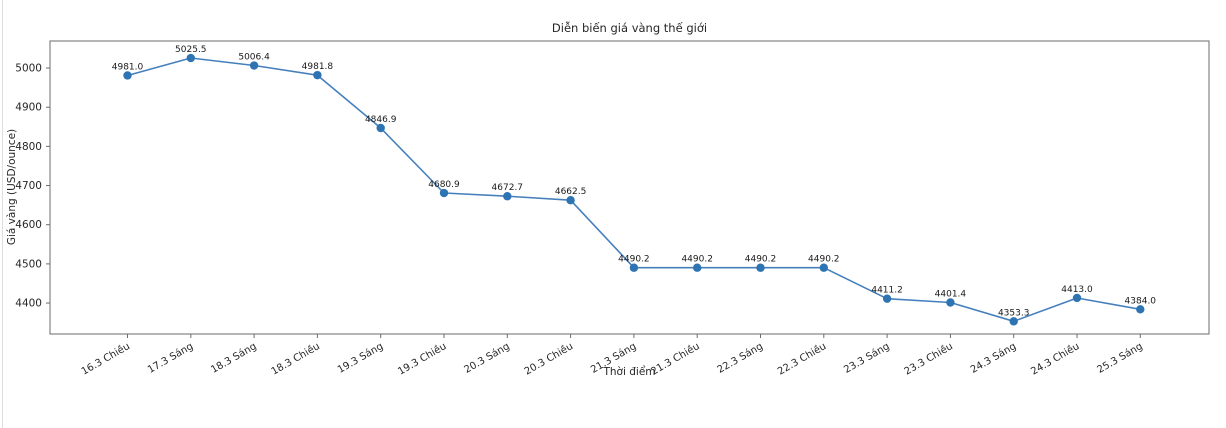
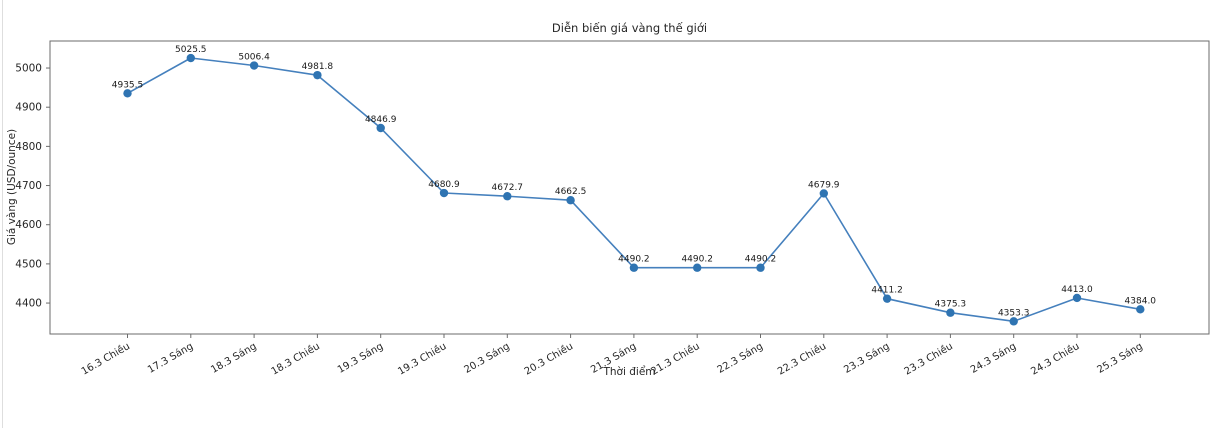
16.3 Chiều: 4981.0 -> 4935.5
22.3 Chiều: 4490.2 -> 4679.9
23.3 Chiều: 4401.4 -> 4375.3
